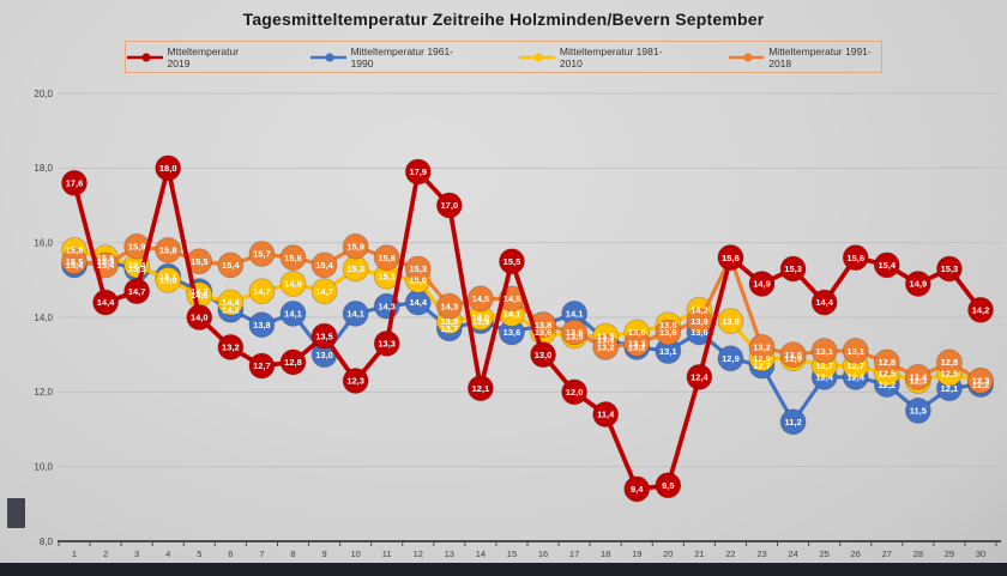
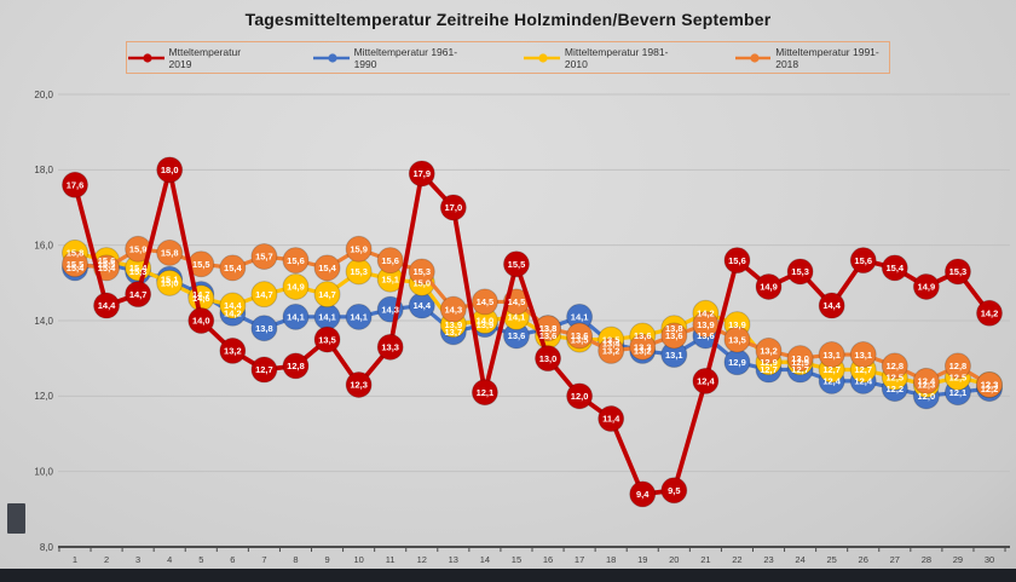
Mitteltemperatur 1961-1990/9: 13,0 -> 14,1
Mitteltemperatur 1991-2018/22: 15,6 -> 13,5
Mitteltemperatur 1961-1990/24: 11,2 -> 12,7
Mitteltemperatur 1961-1990/28: 11,5 -> 12,0
